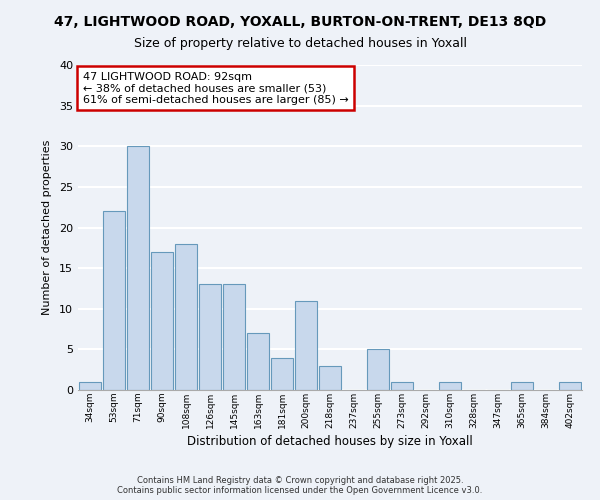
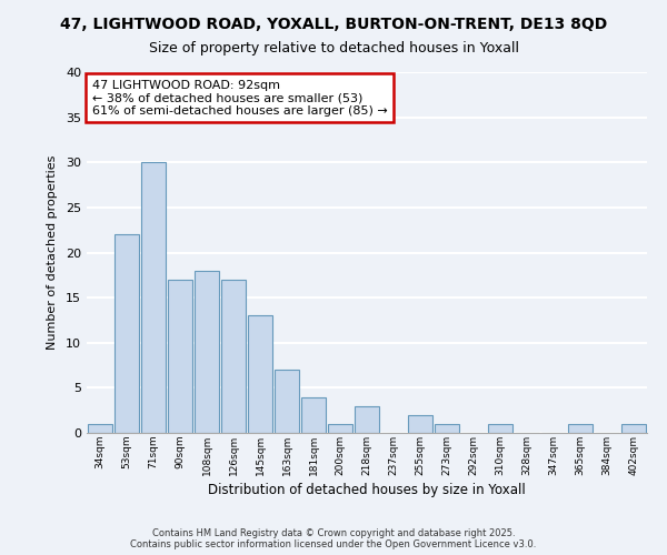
126sqm: 13 -> 17
200sqm: 11 -> 1
255sqm: 5 -> 2
